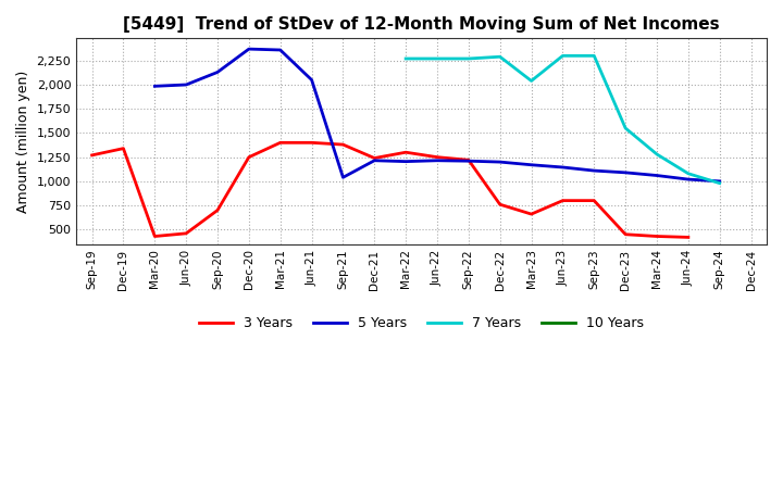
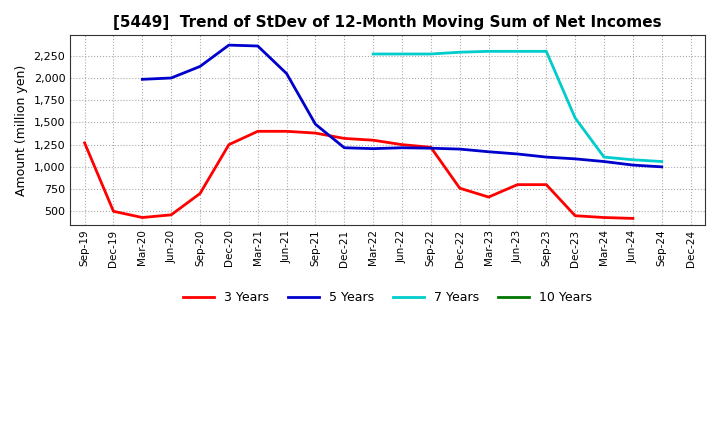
3 Years/Dec-19: 1,340 -> 500
5 Years/Sep-21: 1,040 -> 1,480
3 Years/Dec-21: 1,240 -> 1,320
7 Years/Mar-23: 2,040 -> 2,300
7 Years/Mar-24: 1,280 -> 1,110
7 Years/Sep-24: 980 -> 1,060
